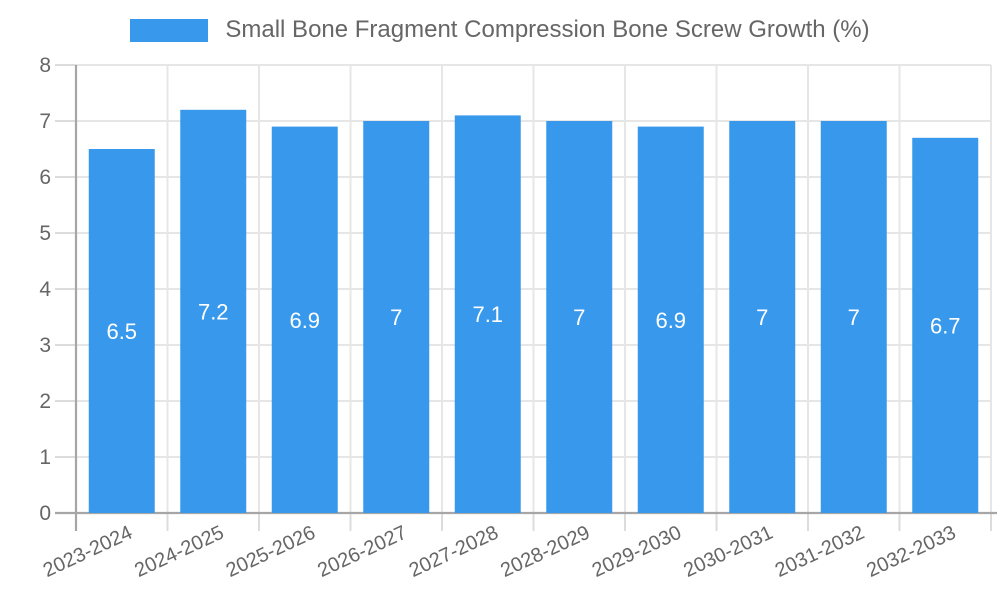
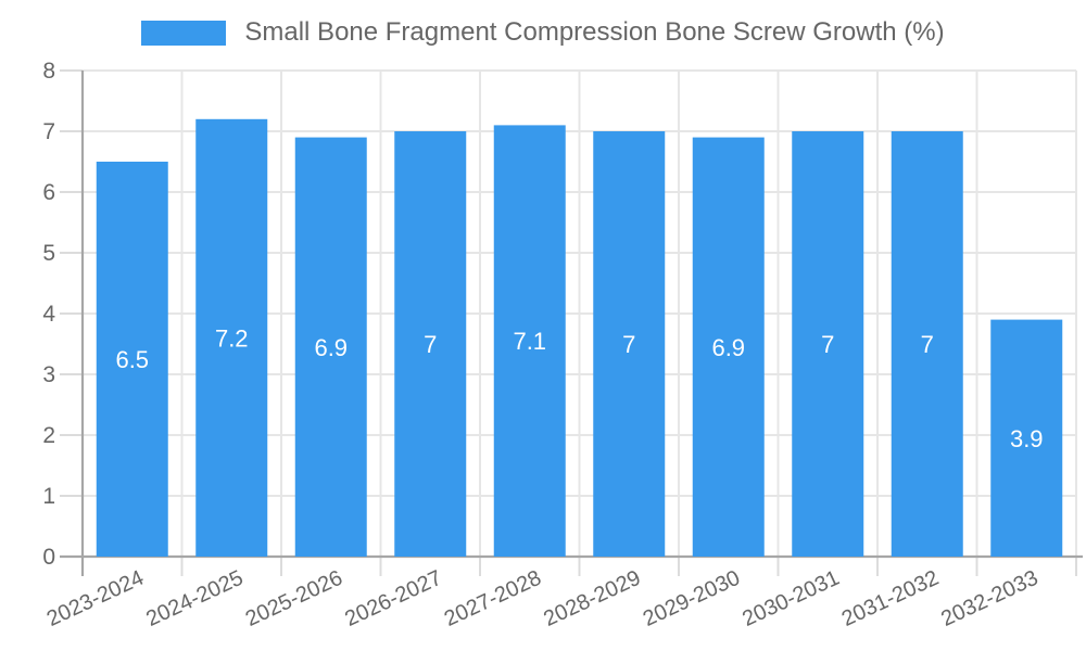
2032-2033: 6.7 -> 3.9
